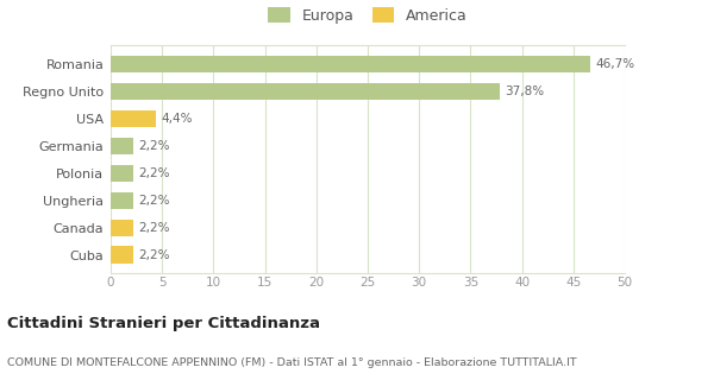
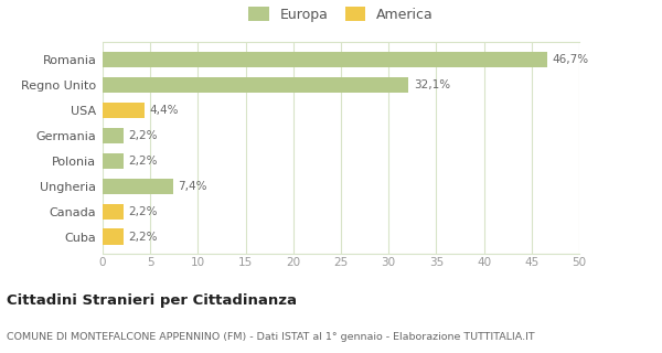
Regno Unito: 37,8% -> 32,1%
Ungheria: 2,2% -> 7,4%
